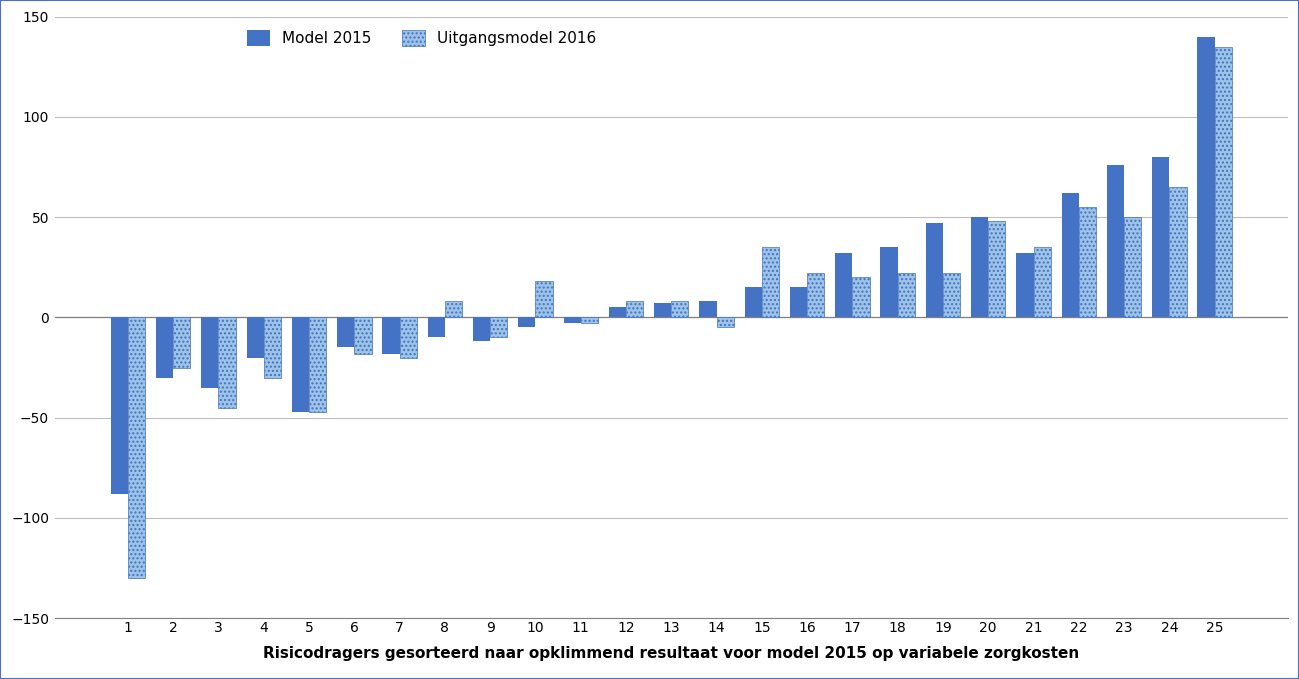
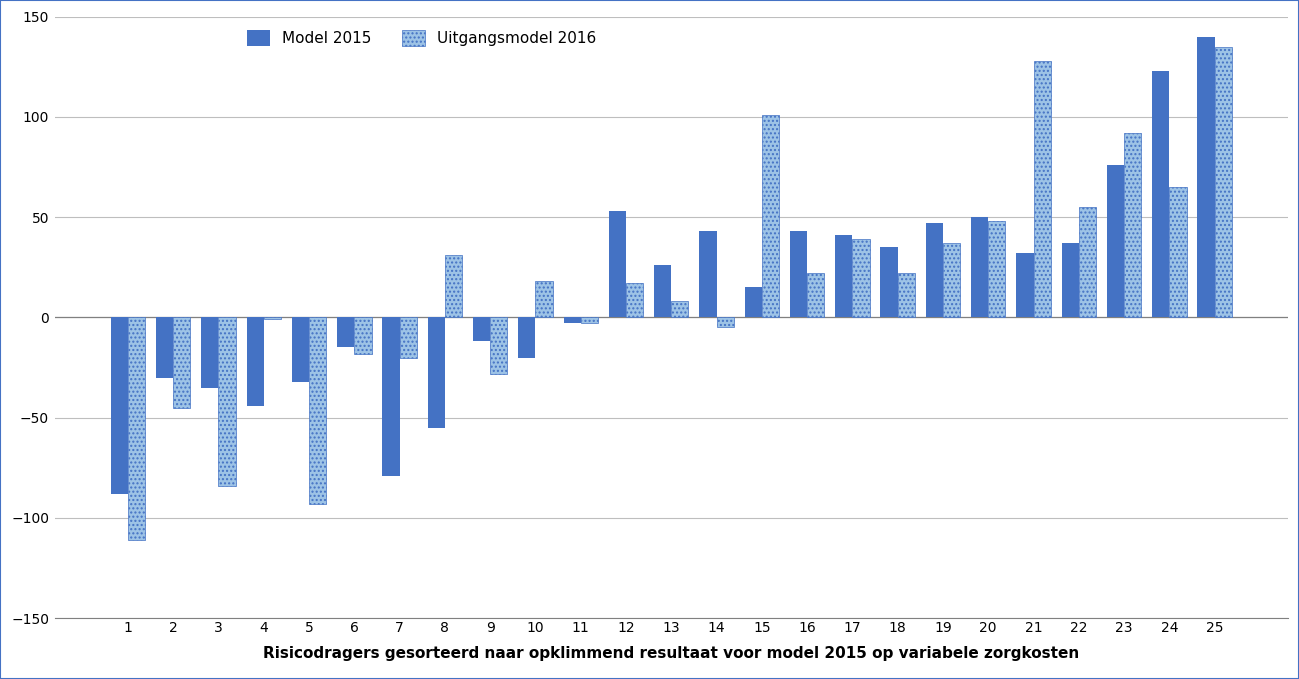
Uitgangsmodel 2016/1: -130 -> -111
Uitgangsmodel 2016/2: -25 -> -45
Uitgangsmodel 2016/3: -45 -> -84
Model 2015/4: -20 -> -44
Uitgangsmodel 2016/4: -30 -> -1
Model 2015/5: -47 -> -32
Uitgangsmodel 2016/5: -47 -> -93
Model 2015/7: -18 -> -79
Model 2015/8: -10 -> -55
Uitgangsmodel 2016/8: 8 -> 31
Uitgangsmodel 2016/9: -10 -> -28
Model 2015/10: -5 -> -20
Model 2015/12: 5 -> 53
Uitgangsmodel 2016/12: 8 -> 17
Model 2015/13: 7 -> 26
Model 2015/14: 8 -> 43
Uitgangsmodel 2016/15: 35 -> 101
Model 2015/16: 15 -> 43
Model 2015/17: 32 -> 41
Uitgangsmodel 2016/17: 20 -> 39
Uitgangsmodel 2016/19: 22 -> 37
Uitgangsmodel 2016/21: 35 -> 128
Model 2015/22: 62 -> 37
Uitgangsmodel 2016/23: 50 -> 92
Model 2015/24: 80 -> 123
